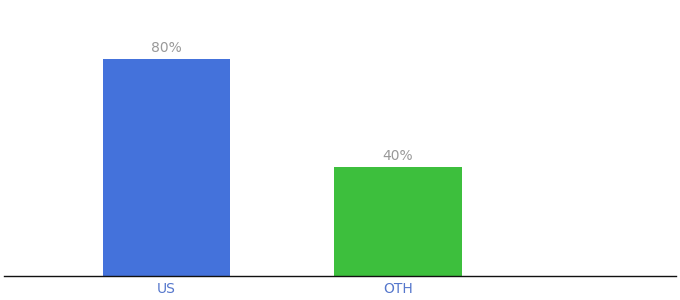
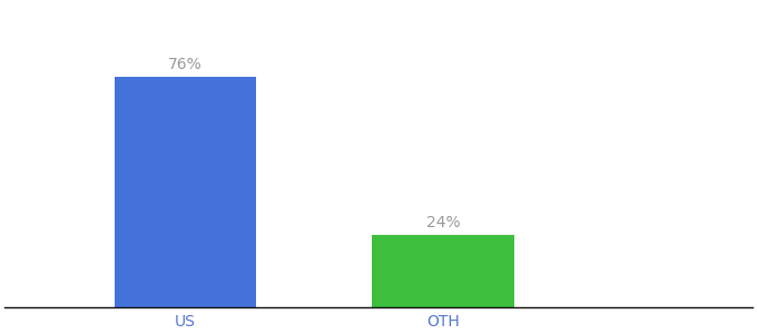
US: 80% -> 76%
OTH: 40% -> 24%
